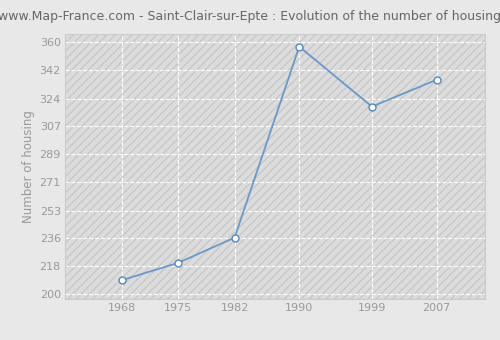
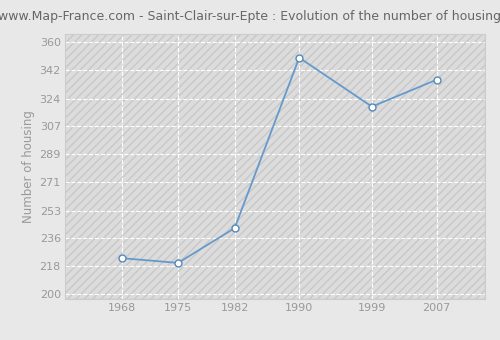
1968: 209 -> 223
1982: 236 -> 242
1990: 357 -> 350
